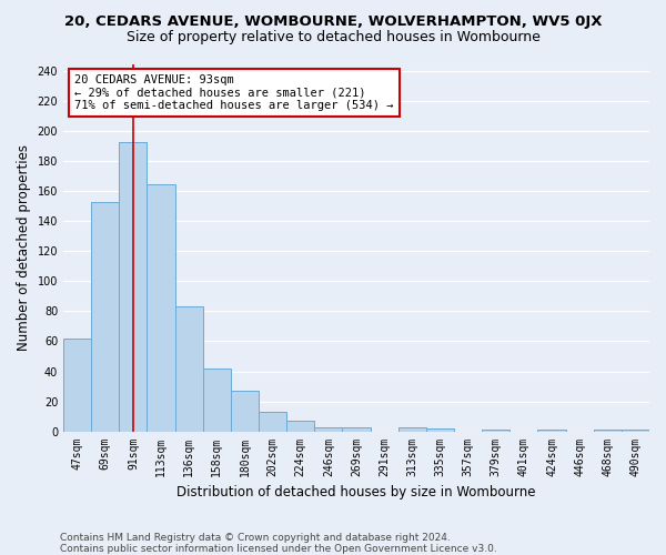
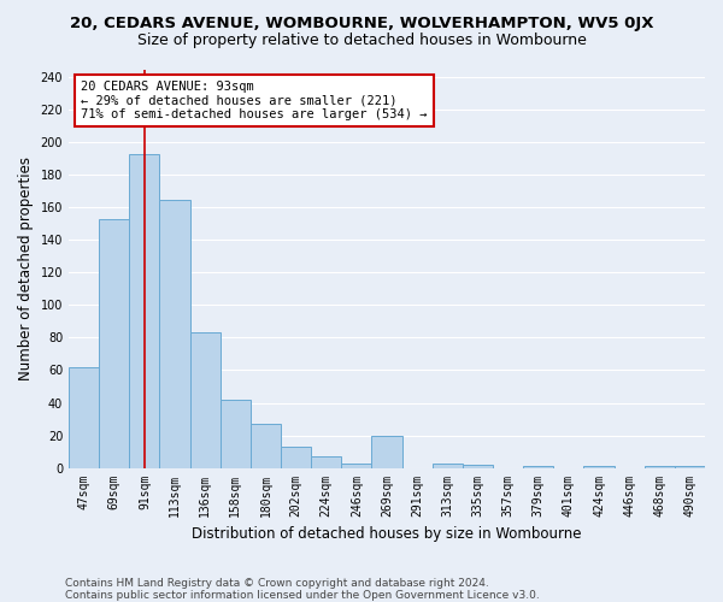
269sqm: 3 -> 20
